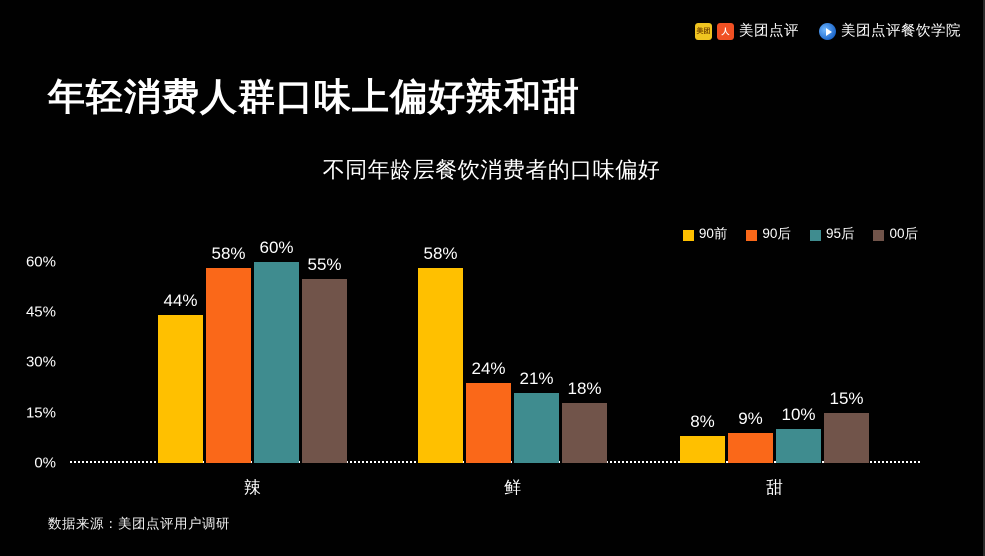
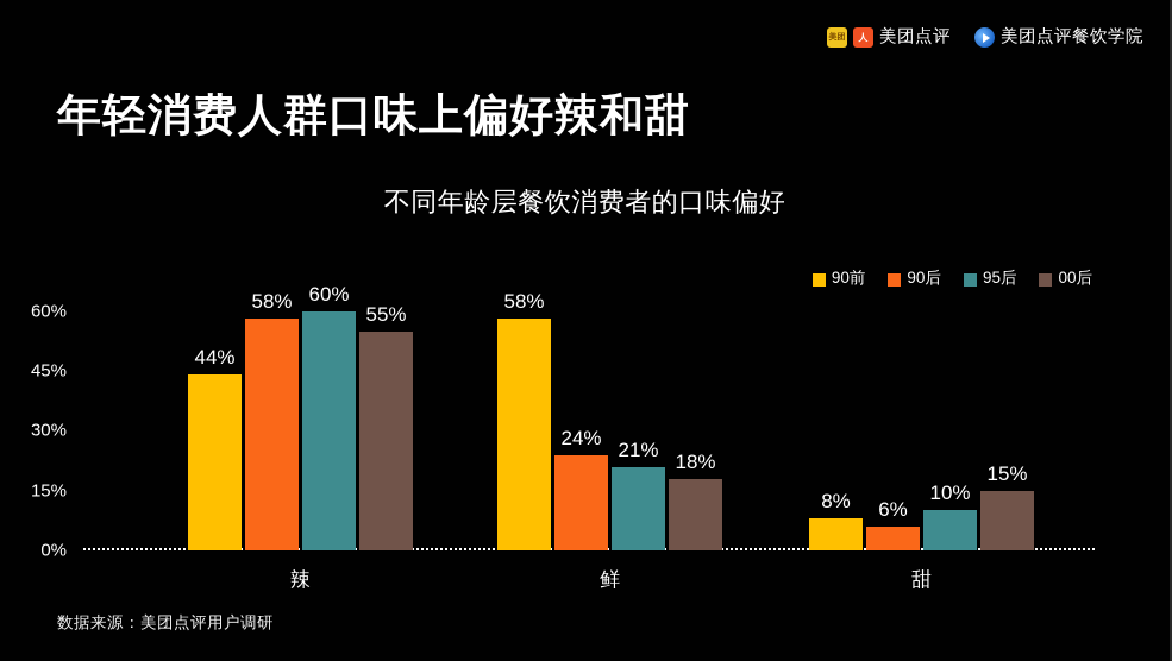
90后/甜: 9% -> 6%
